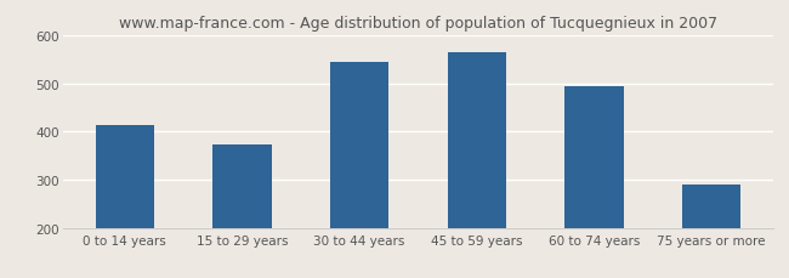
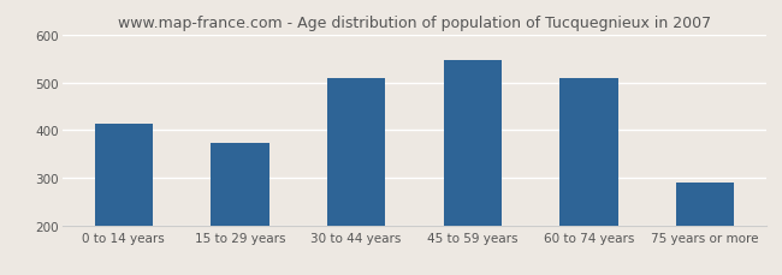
30 to 44 years: 545 -> 510
45 to 59 years: 565 -> 547
60 to 74 years: 495 -> 510
